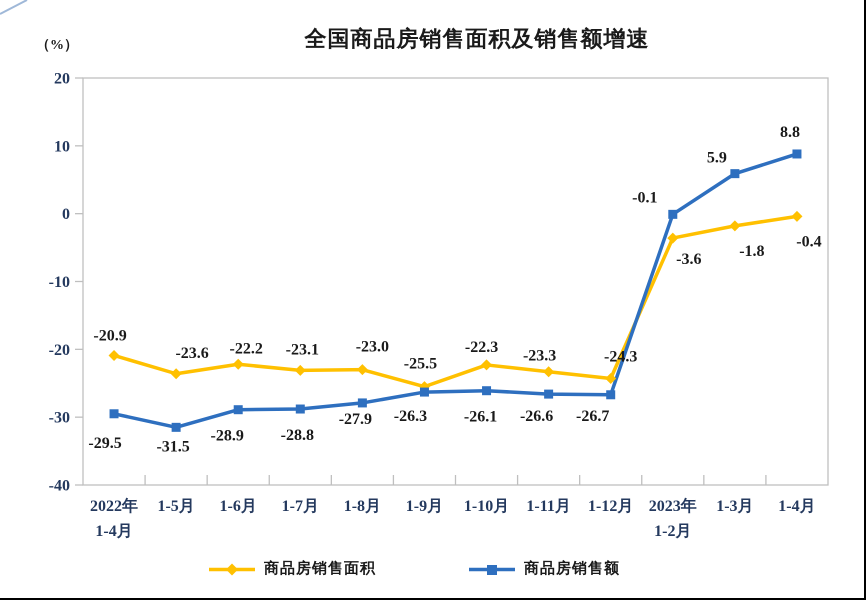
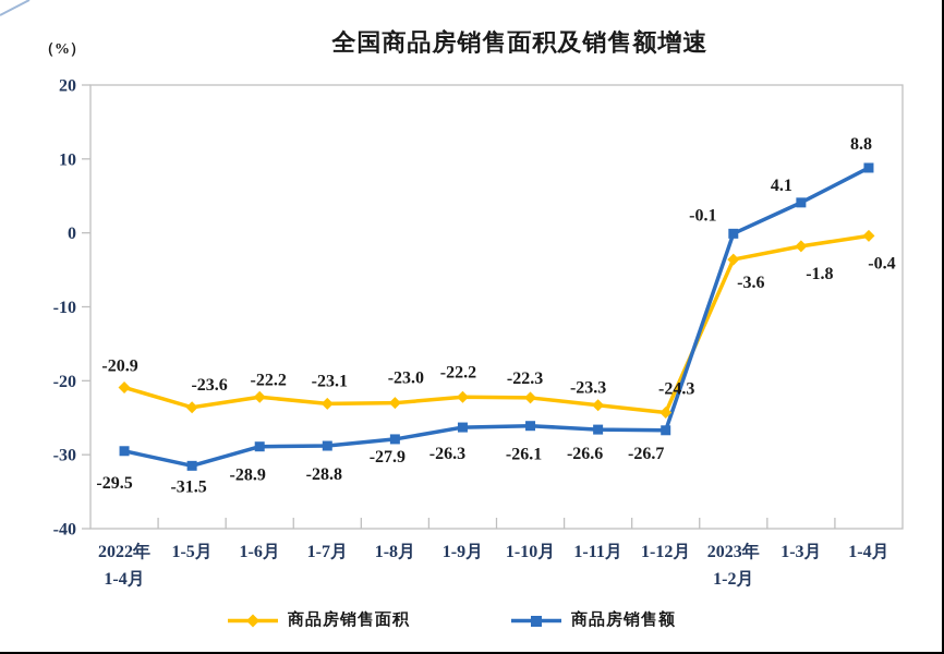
商品房销售面积/1-9月: -25.5 -> -22.2
商品房销售额/1-3月: 5.9 -> 4.1
